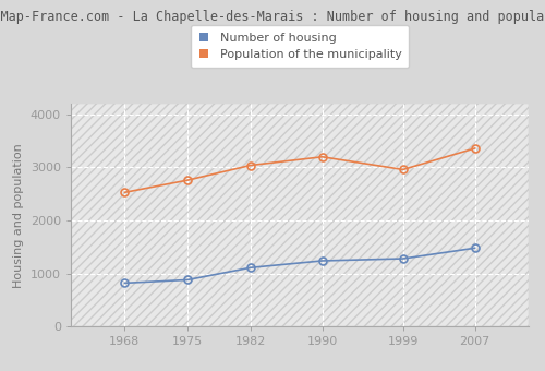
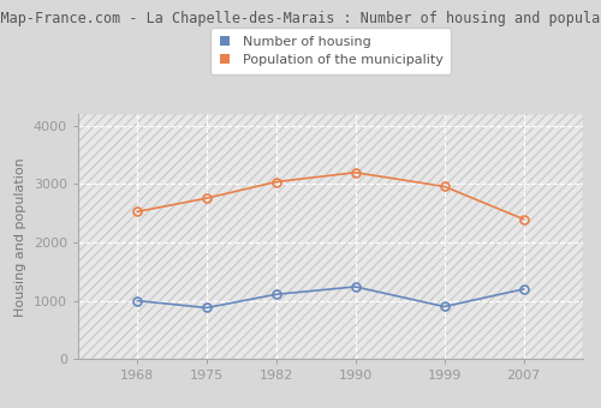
Number of housing/1968: 820 -> 1000
Number of housing/1999: 1280 -> 900
Number of housing/2007: 1480 -> 1200
Population of the municipality/2007: 3360 -> 2400
